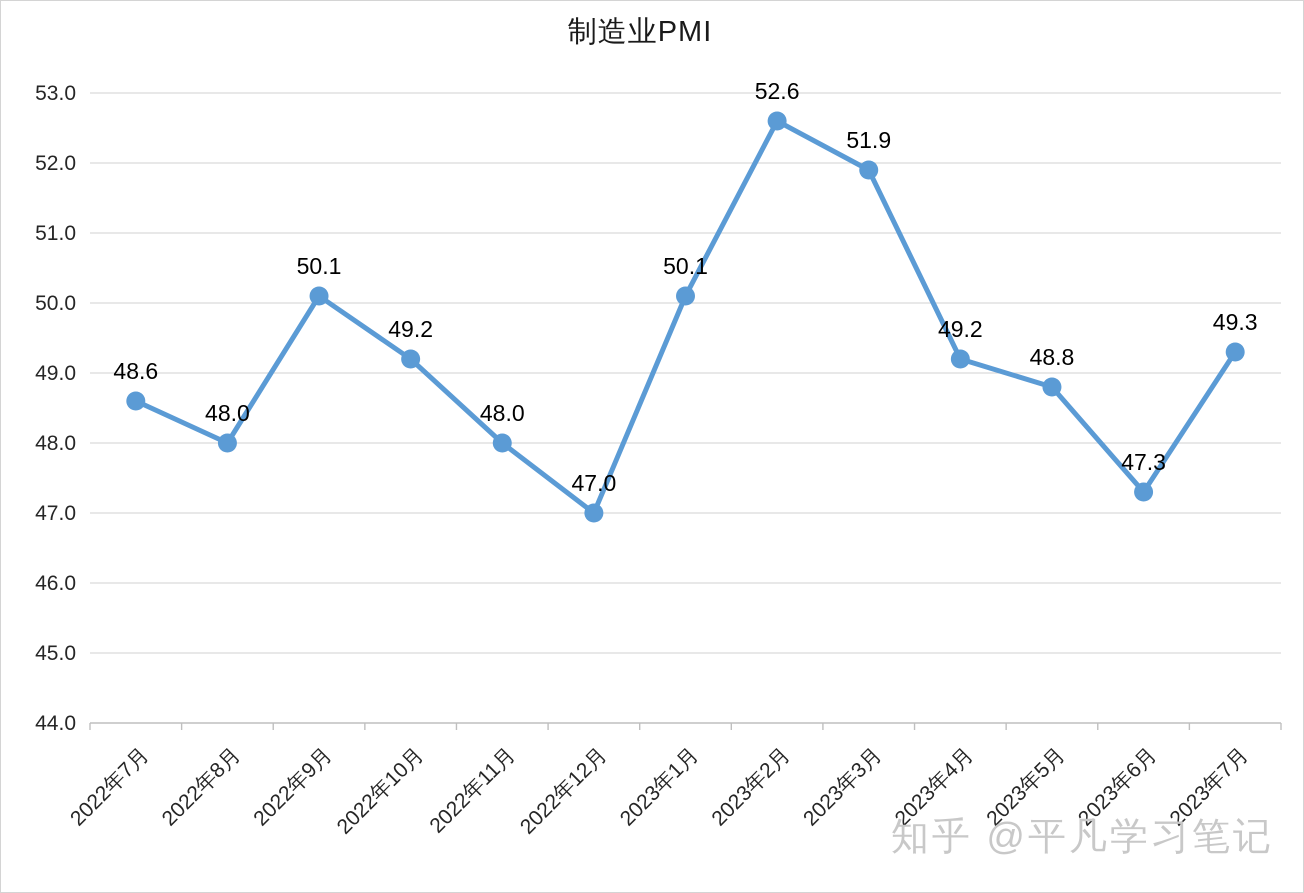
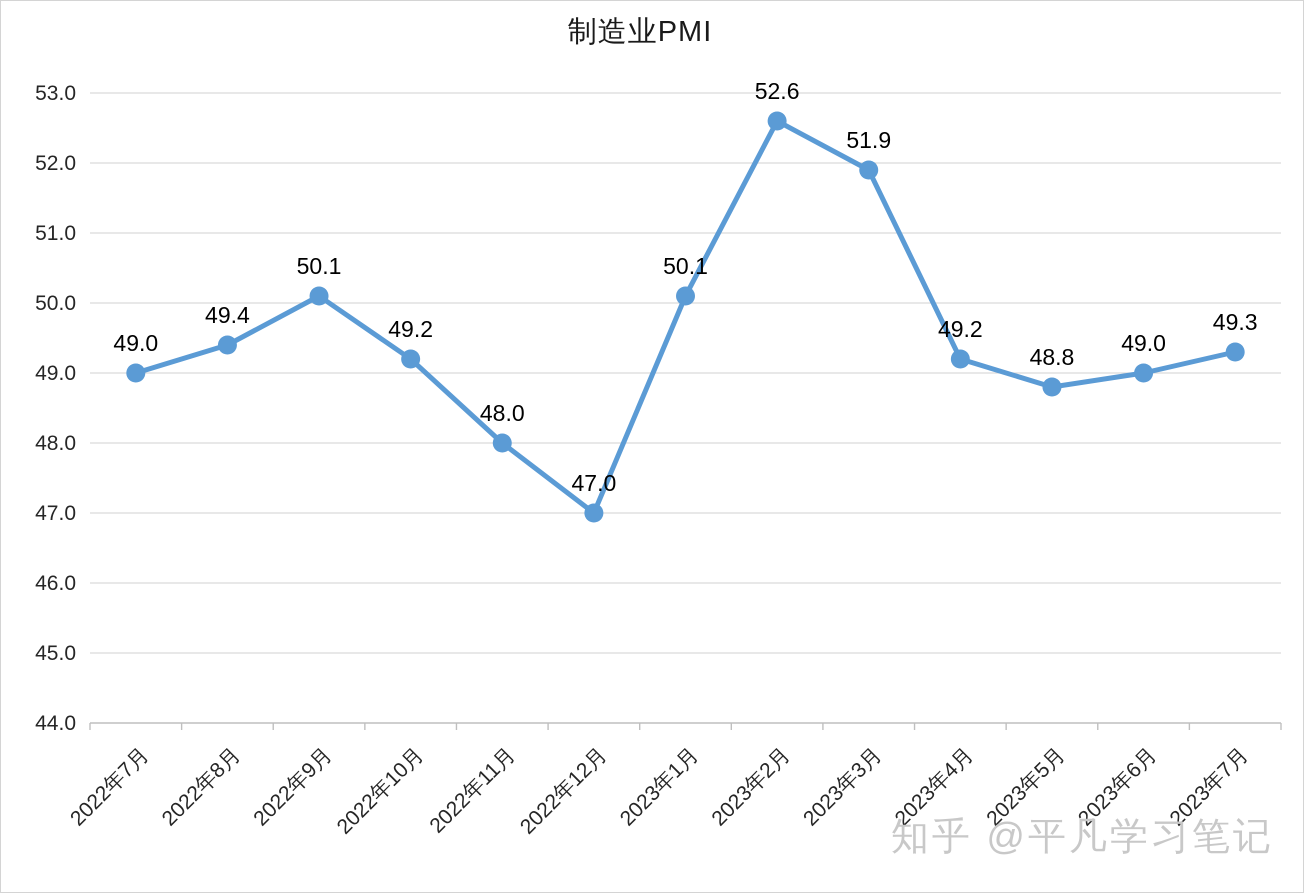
2022年7月: 48.6 -> 49.0
2022年8月: 48.0 -> 49.4
2023年6月: 47.3 -> 49.0
